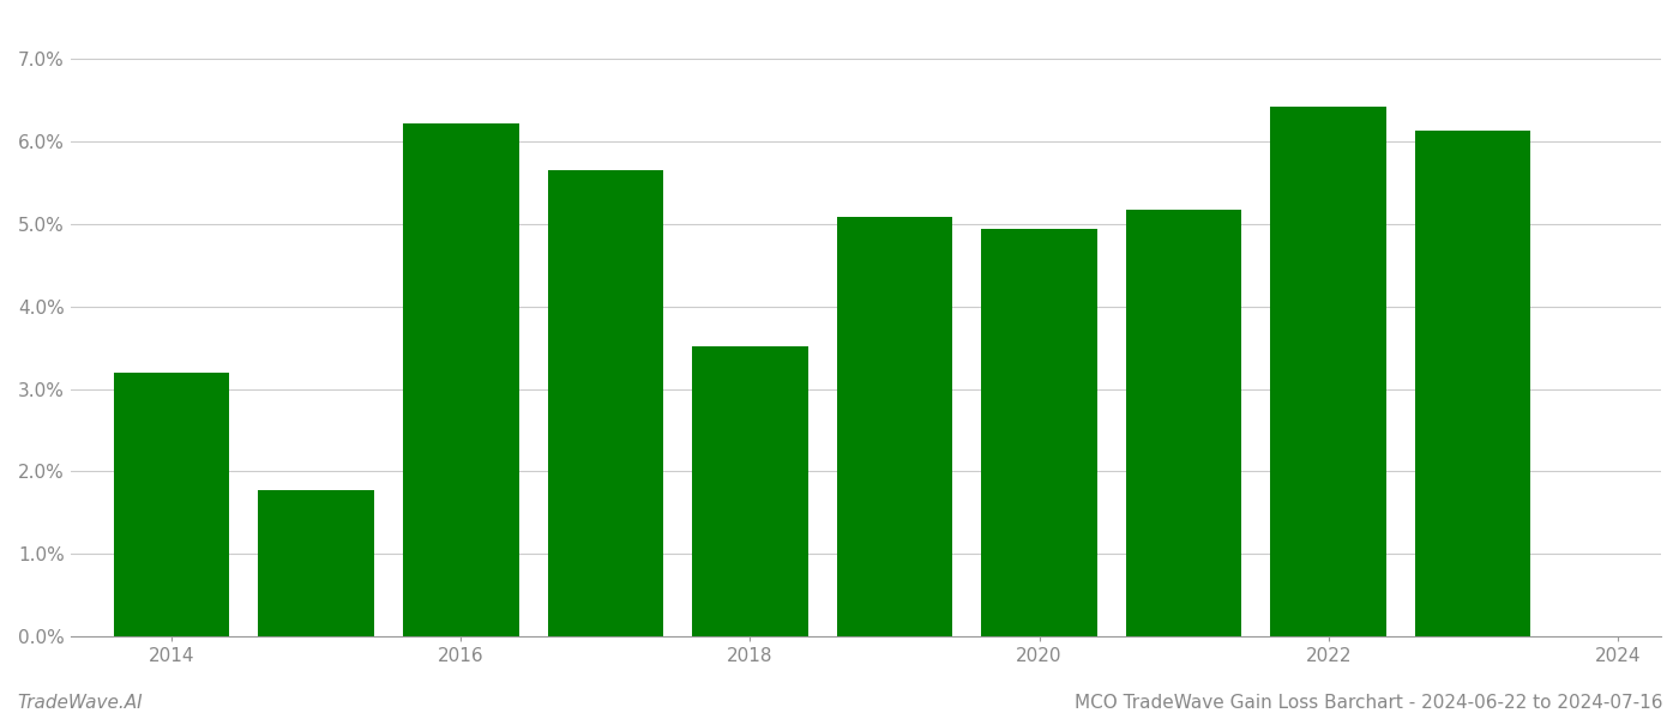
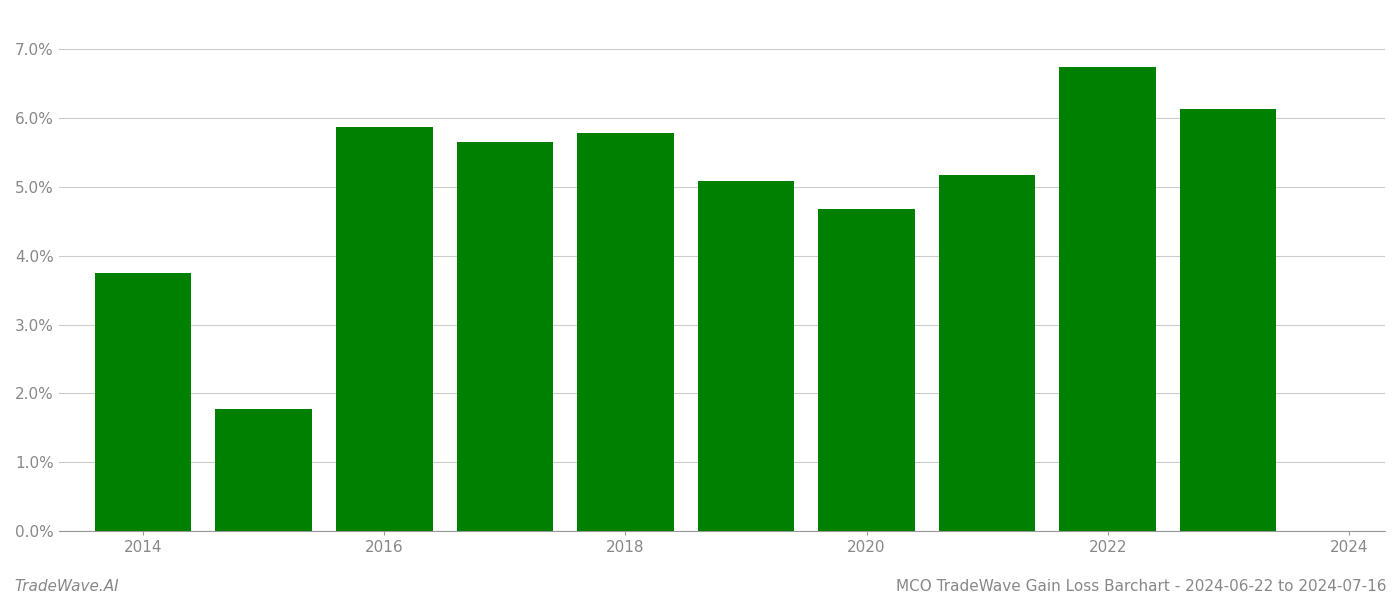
2014: 3.20% -> 3.75%
2016: 6.22% -> 5.87%
2018: 3.52% -> 5.78%
2020: 4.94% -> 4.68%
2022: 6.42% -> 6.75%
